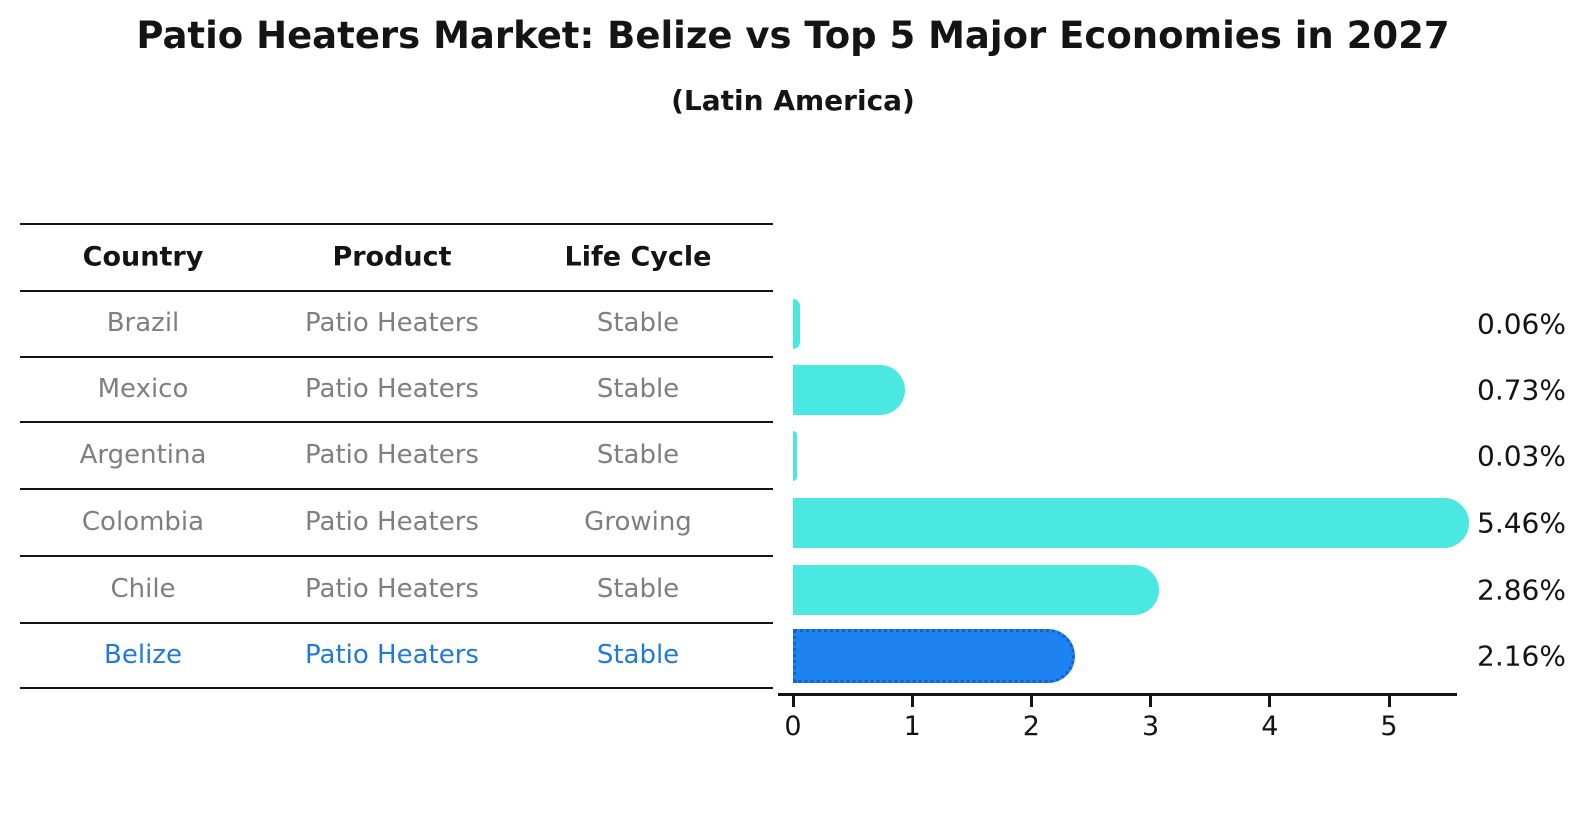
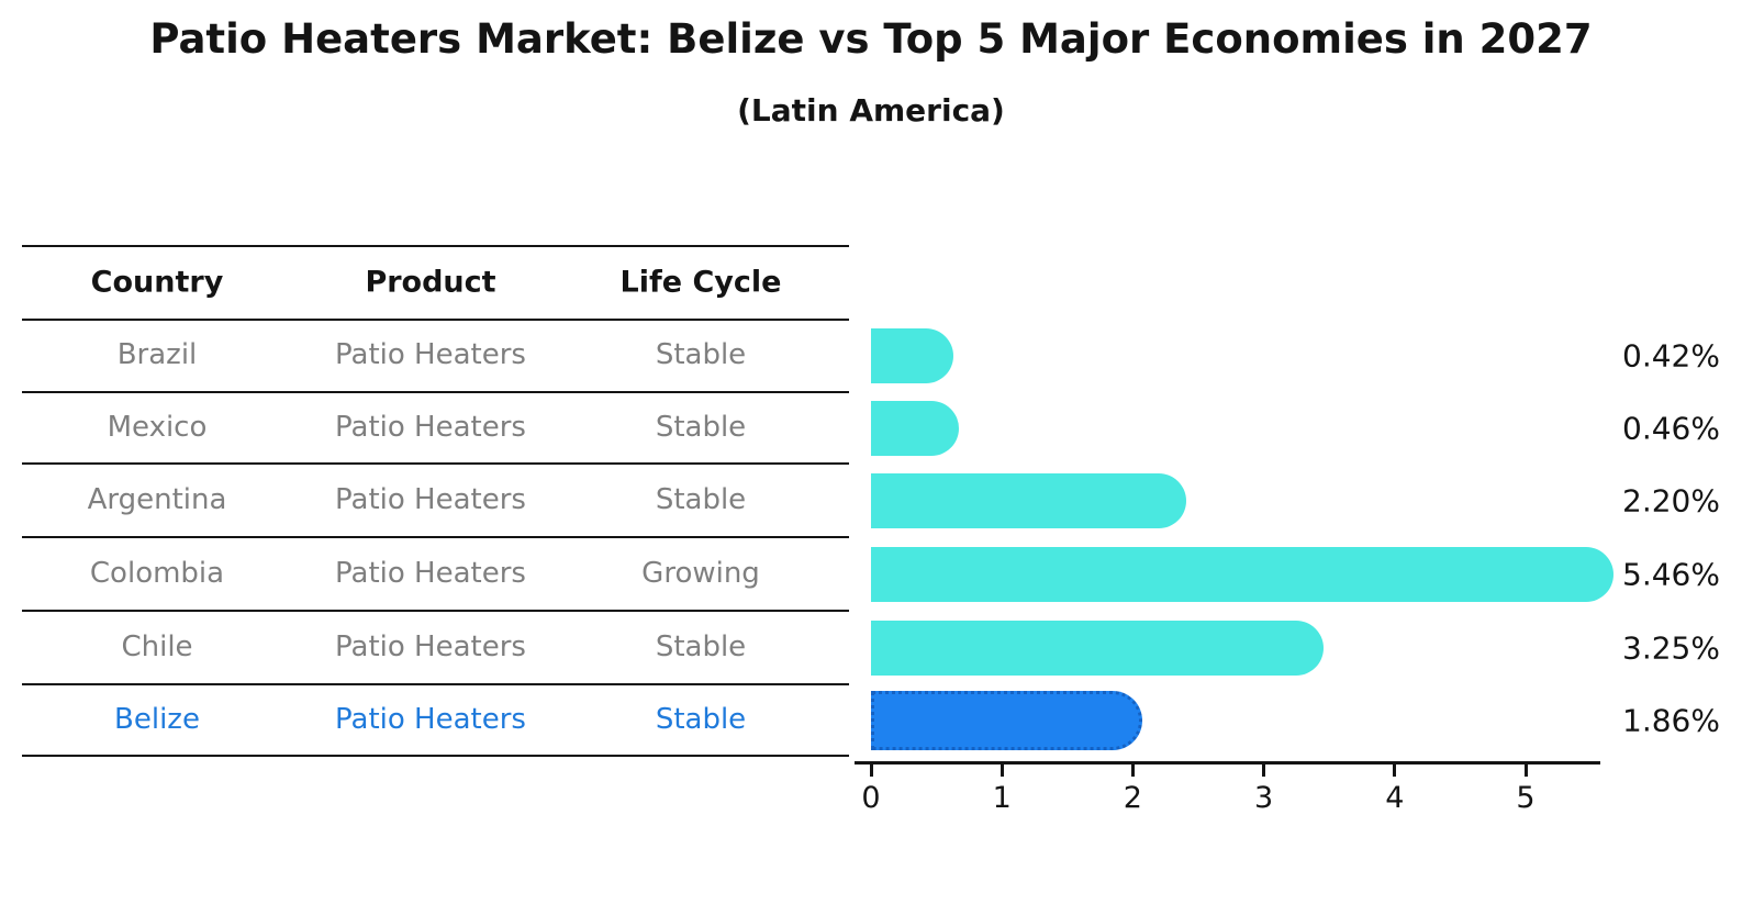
Brazil: 0.06% -> 0.42%
Mexico: 0.73% -> 0.46%
Argentina: 0.03% -> 2.20%
Chile: 2.86% -> 3.25%
Belize: 2.16% -> 1.86%
